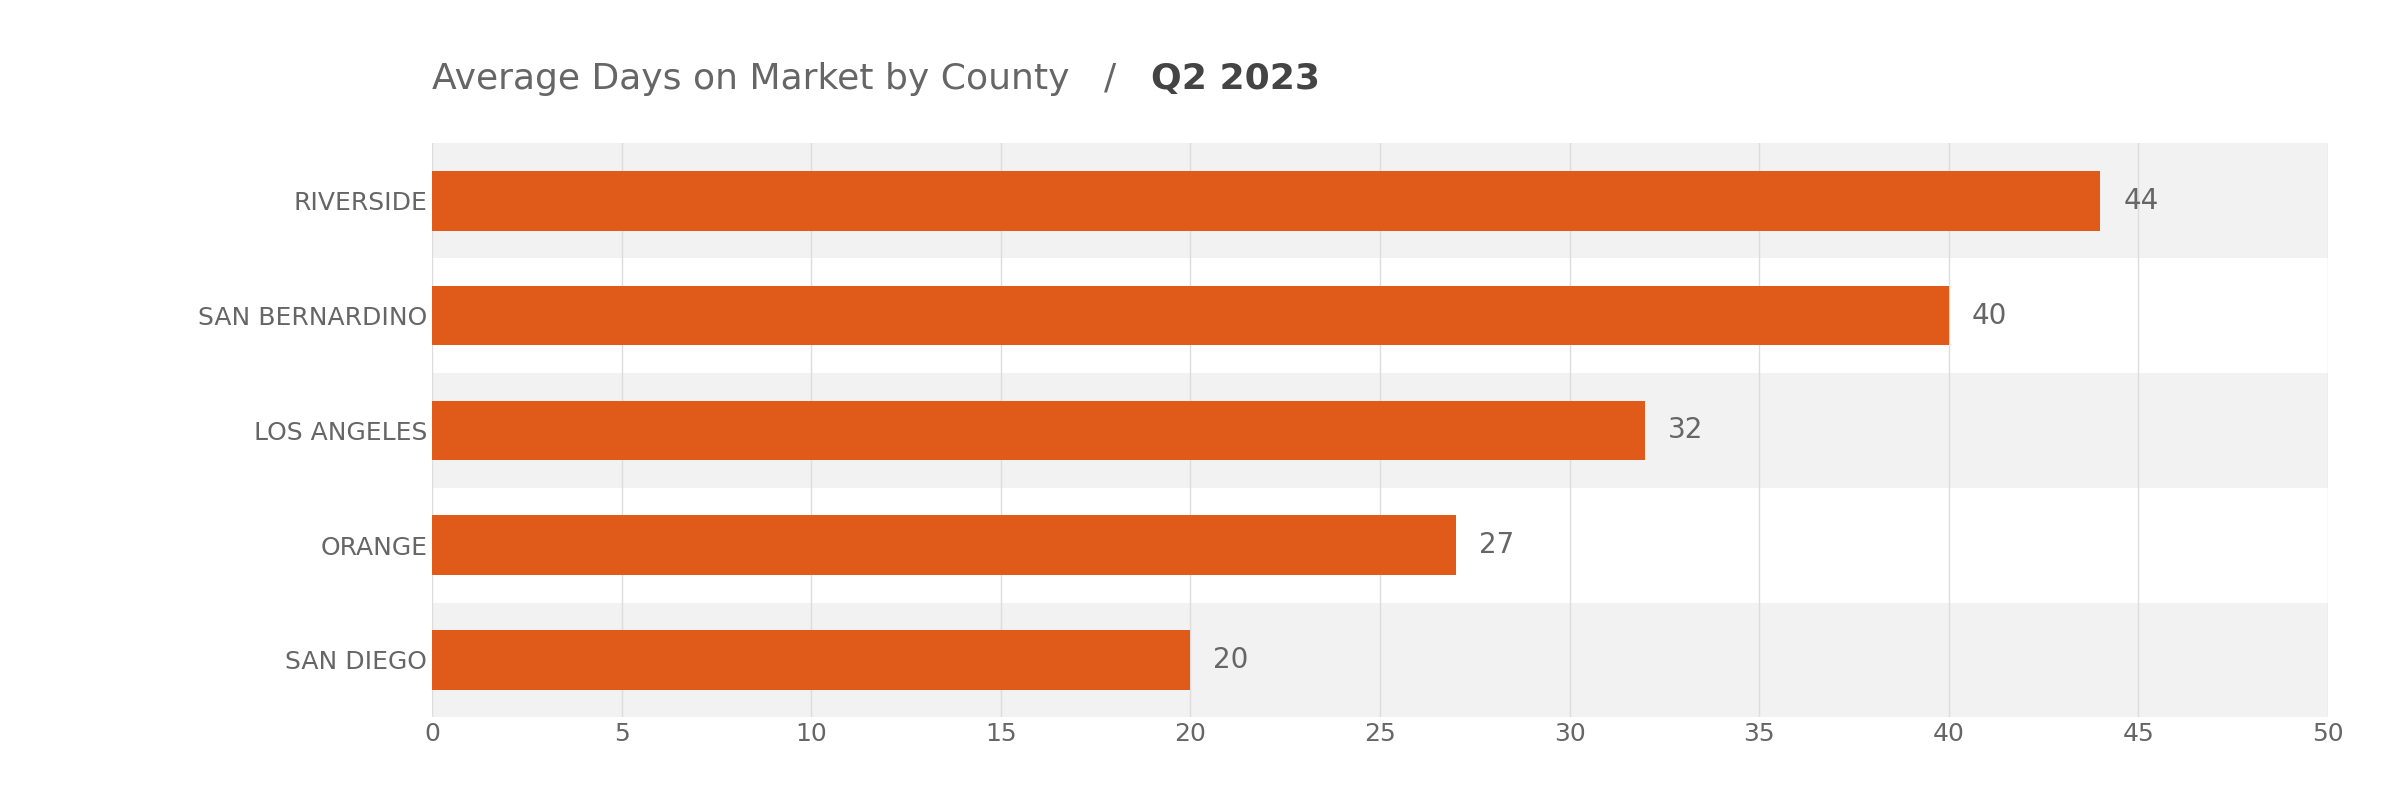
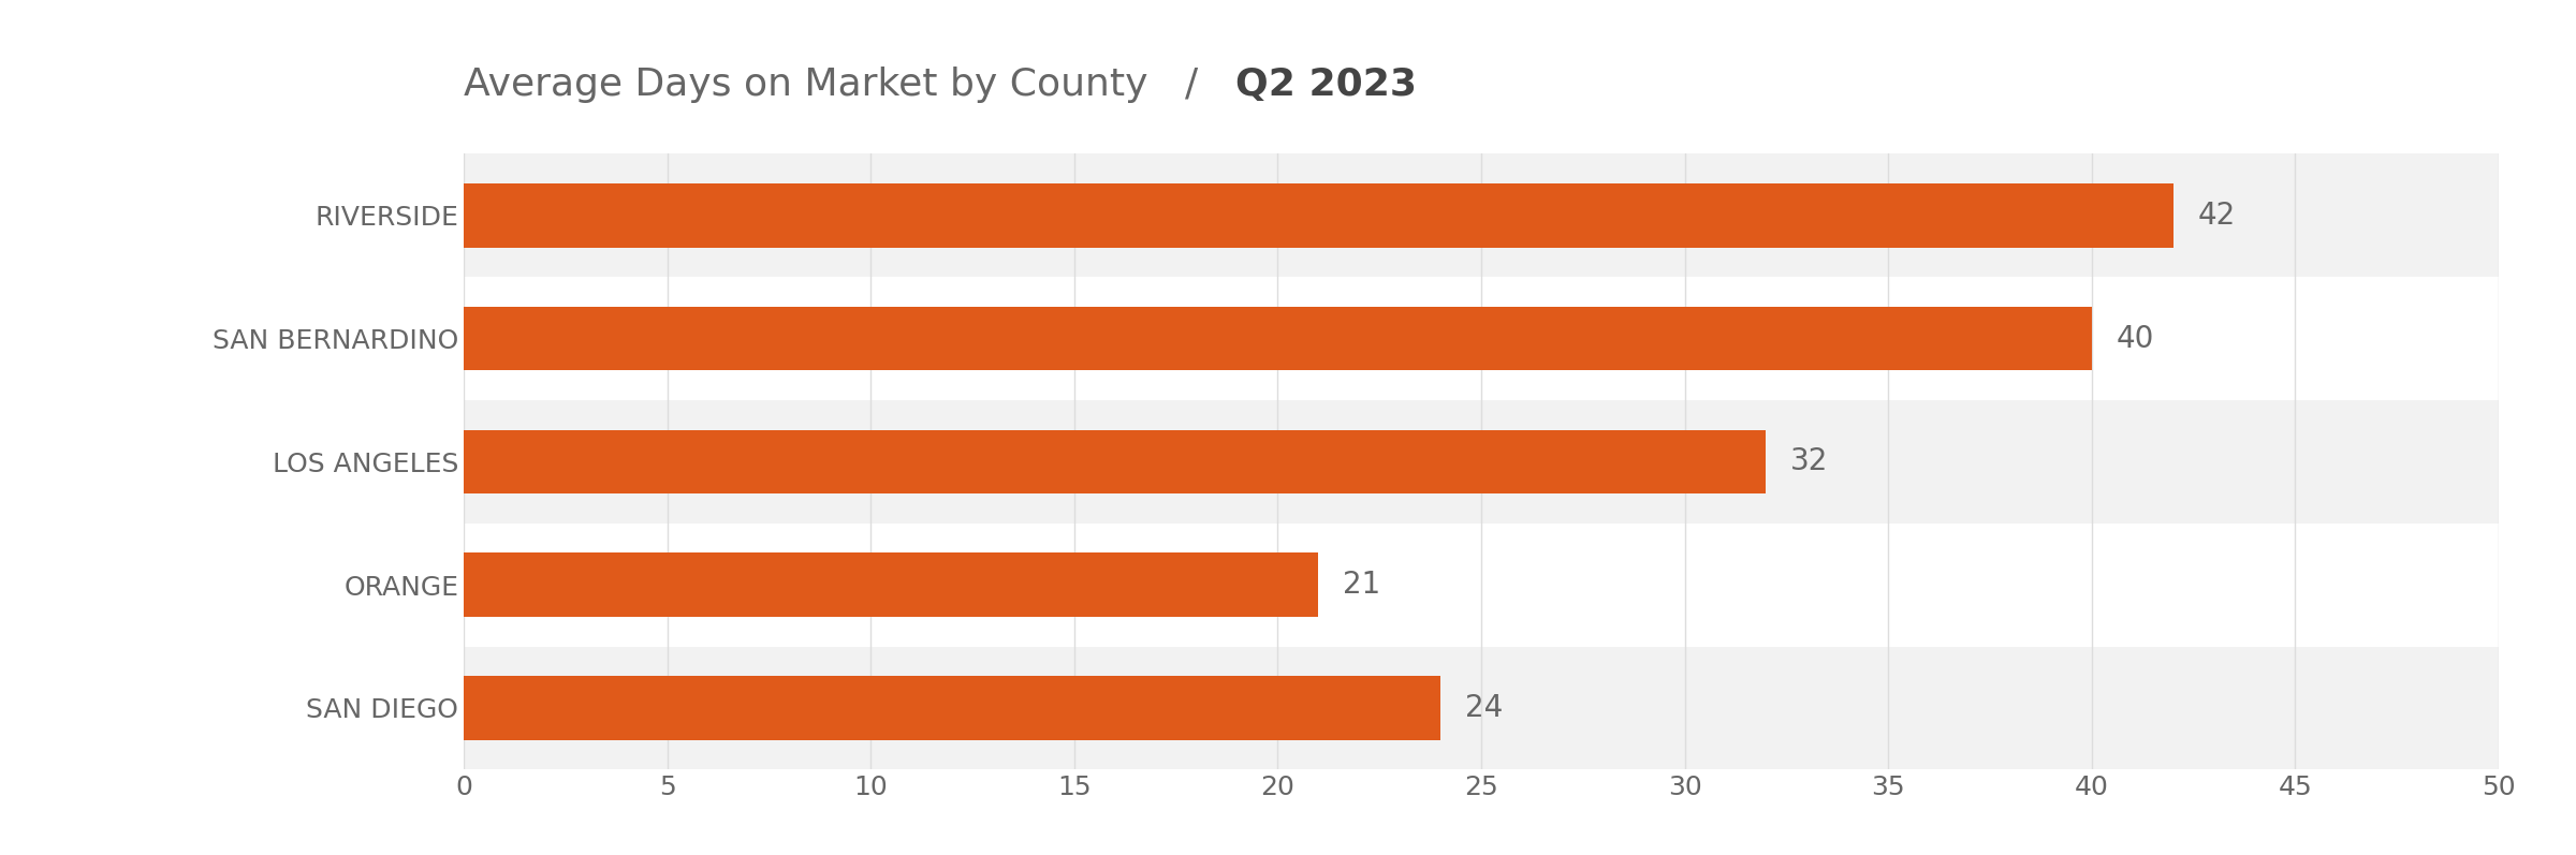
RIVERSIDE: 44 -> 42
ORANGE: 27 -> 21
SAN DIEGO: 20 -> 24
